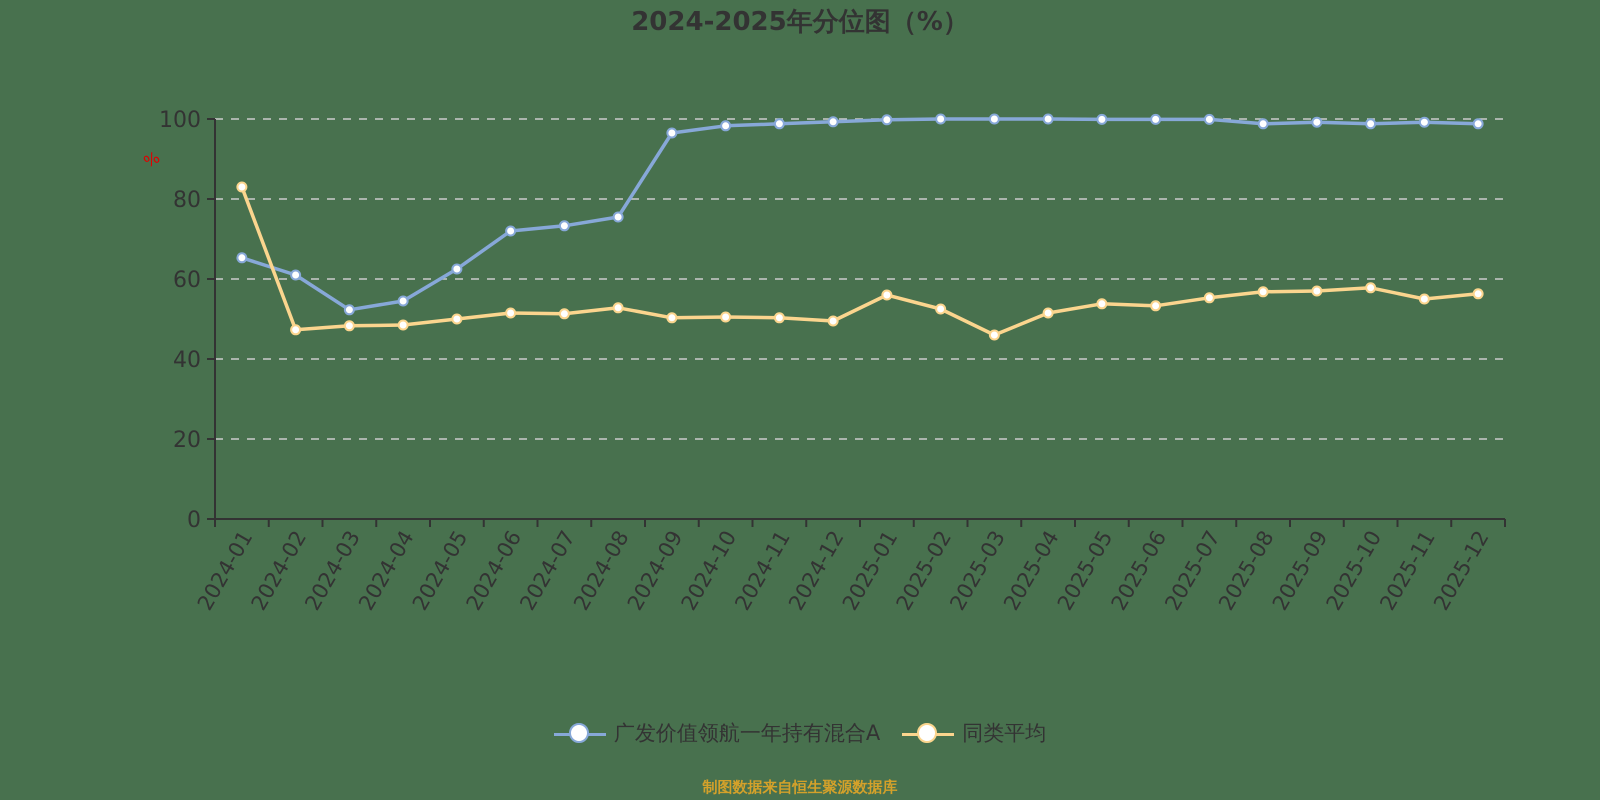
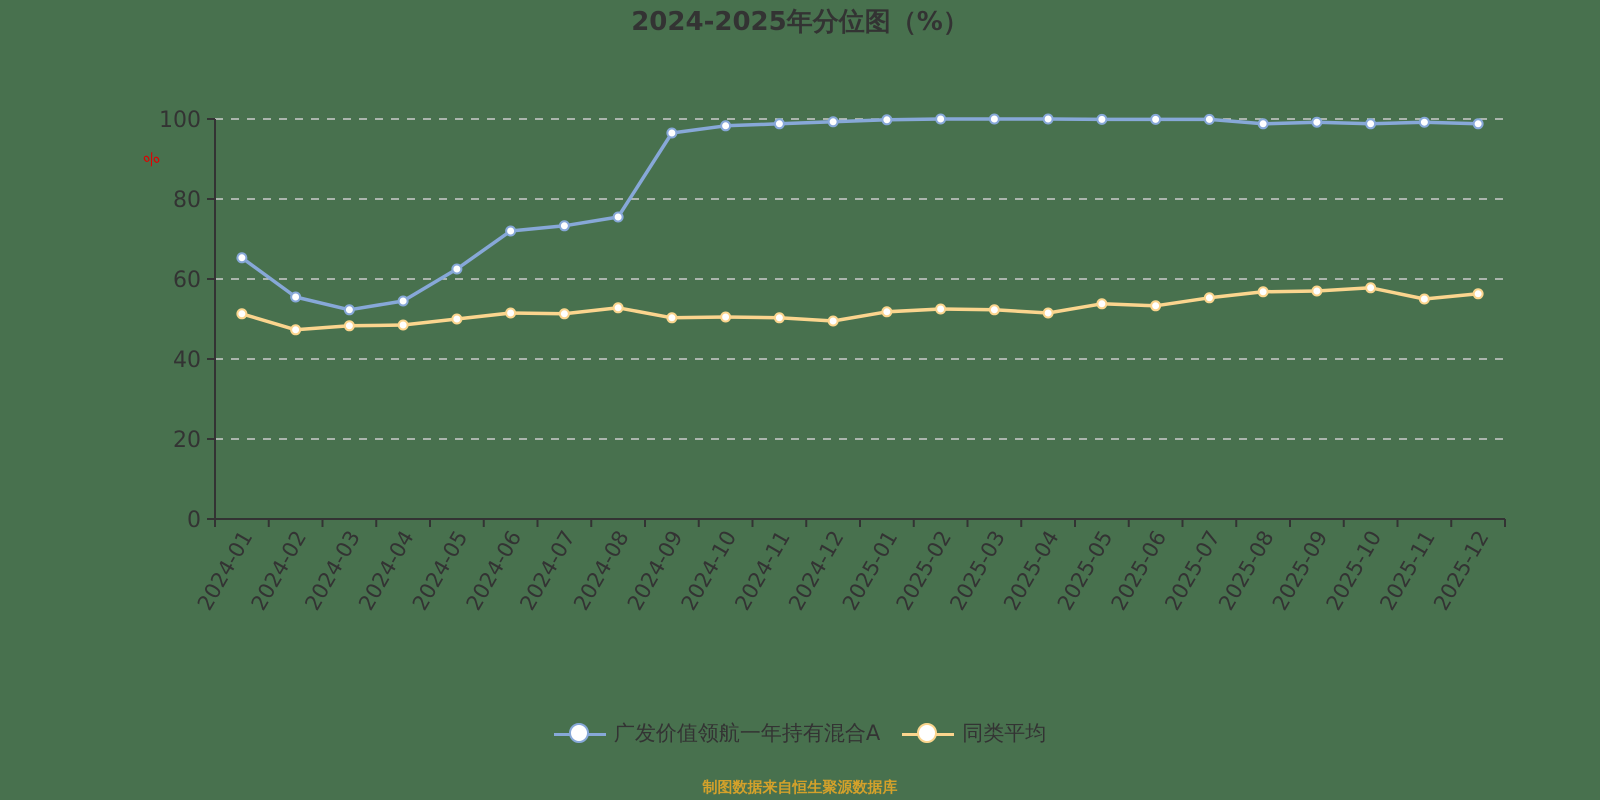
同类平均/2024-01: 83 -> 51
广发价值领航一年持有混合A/2024-02: 61 -> 56
同类平均/2025-01: 56 -> 52
同类平均/2025-03: 46 -> 52
